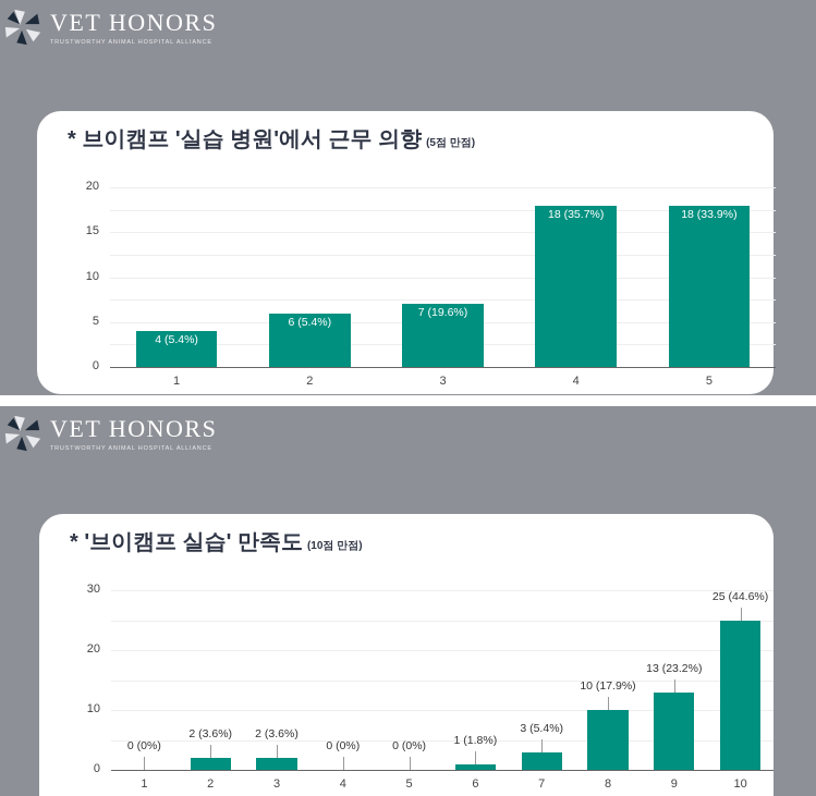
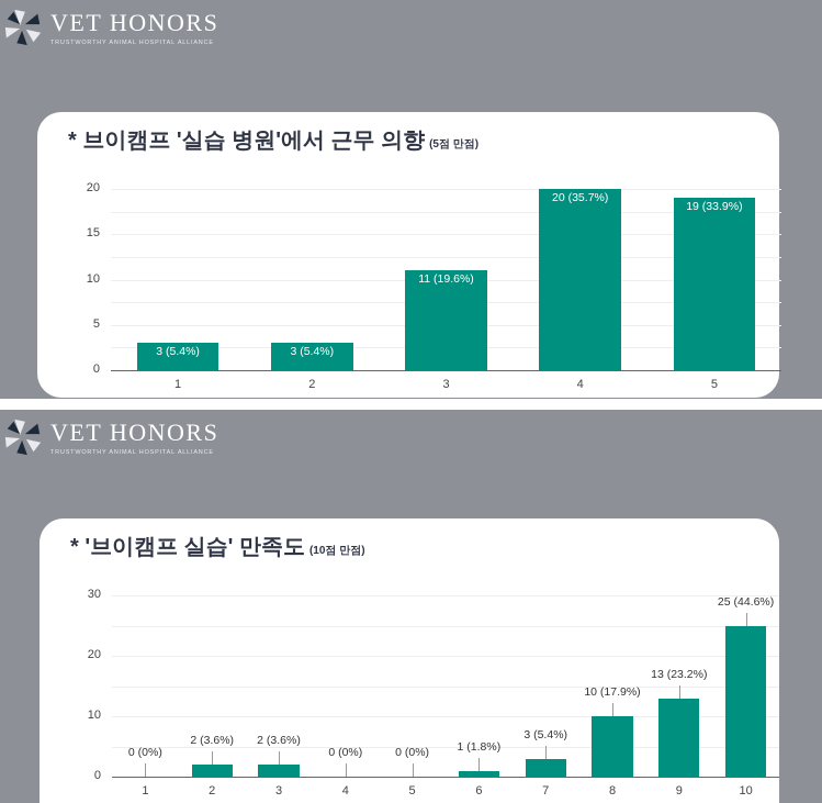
* 브이캠프 '실습 병원'에서 근무 의향/1: 4 -> 3
* 브이캠프 '실습 병원'에서 근무 의향/2: 6 -> 3
* 브이캠프 '실습 병원'에서 근무 의향/3: 7 -> 11
* 브이캠프 '실습 병원'에서 근무 의향/4: 18 -> 20
* 브이캠프 '실습 병원'에서 근무 의향/5: 18 -> 19
